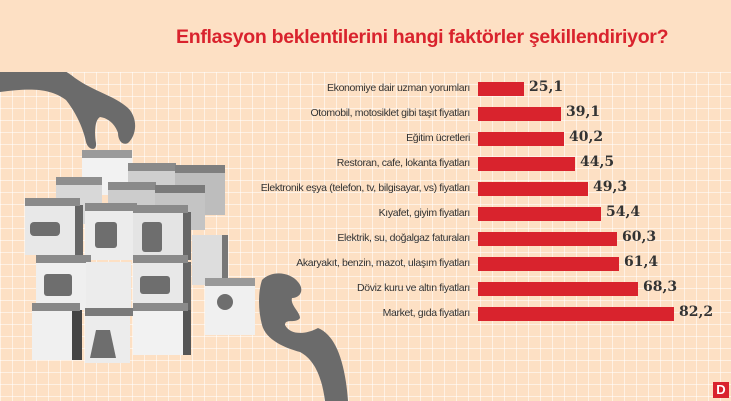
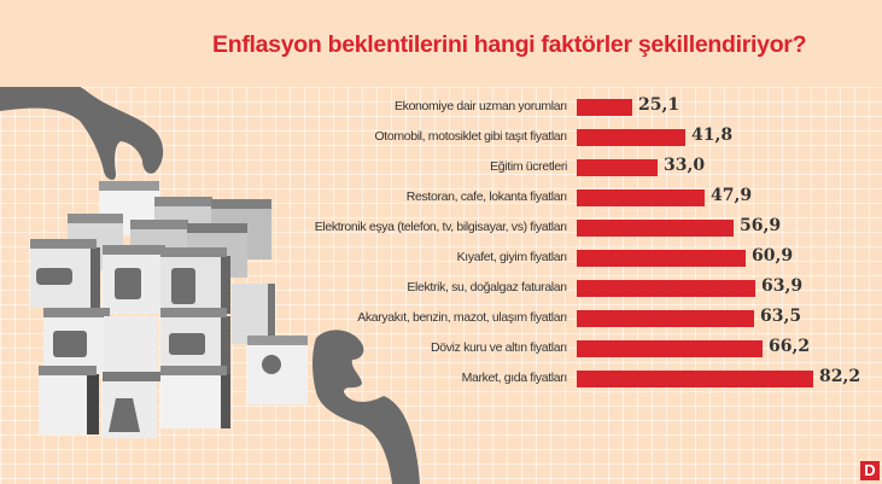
Otomobil, motosiklet gibi taşıt fiyatları: 39,1 -> 41,8
Eğitim ücretleri: 40,2 -> 33,0
Restoran, cafe, lokanta fiyatları: 44,5 -> 47,9
Elektronik eşya (telefon, tv, bilgisayar, vs) fiyatları: 49,3 -> 56,9
Kıyafet, giyim fiyatları: 54,4 -> 60,9
Elektrik, su, doğalgaz faturaları: 60,3 -> 63,9
Akaryakıt, benzin, mazot, ulaşım fiyatları: 61,4 -> 63,5
Döviz kuru ve altın fiyatları: 68,3 -> 66,2
